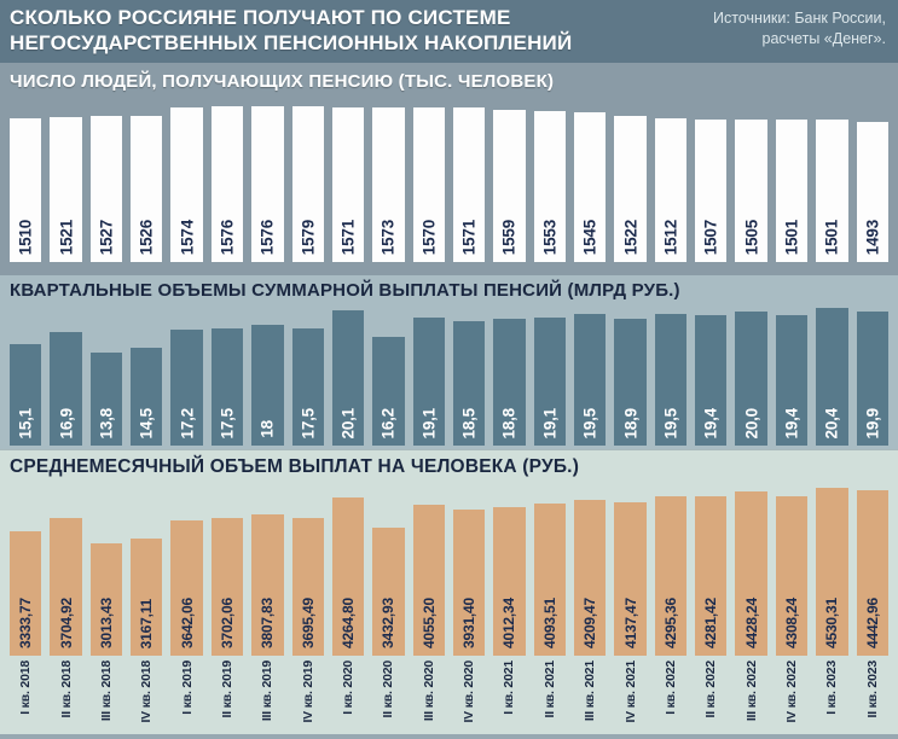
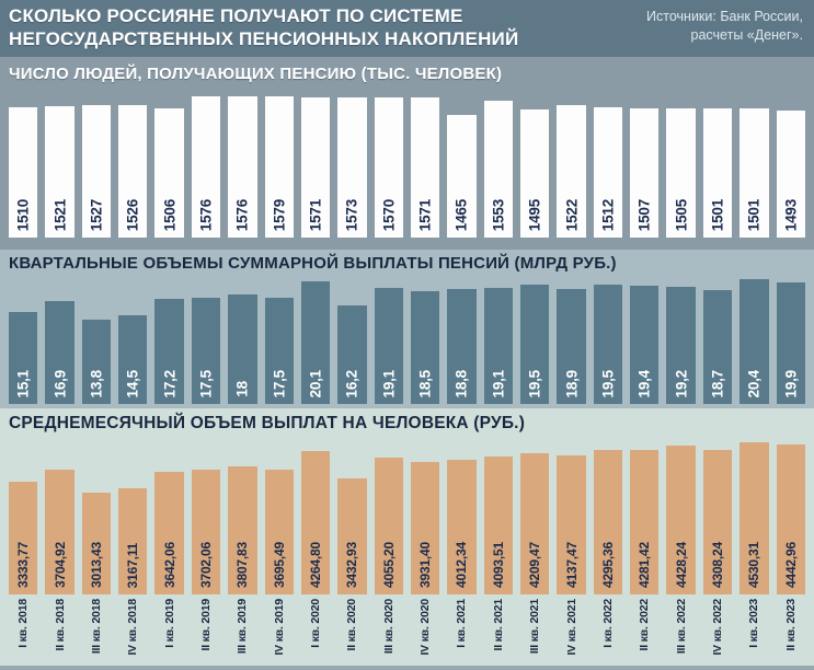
ЧИСЛО ЛЮДЕЙ, ПОЛУЧАЮЩИХ ПЕНСИЮ (ТЫС. ЧЕЛОВЕК)/I кв. 2019: 1574 -> 1506
ЧИСЛО ЛЮДЕЙ, ПОЛУЧАЮЩИХ ПЕНСИЮ (ТЫС. ЧЕЛОВЕК)/I кв. 2021: 1559 -> 1465
ЧИСЛО ЛЮДЕЙ, ПОЛУЧАЮЩИХ ПЕНСИЮ (ТЫС. ЧЕЛОВЕК)/III кв. 2021: 1545 -> 1495
КВАРТАЛЬНЫЕ ОБЪЕМЫ СУММАРНОЙ ВЫПЛАТЫ ПЕНСИЙ (МЛРД РУБ.)/III кв. 2022: 20,0 -> 19,2
КВАРТАЛЬНЫЕ ОБЪЕМЫ СУММАРНОЙ ВЫПЛАТЫ ПЕНСИЙ (МЛРД РУБ.)/IV кв. 2022: 19,4 -> 18,7
